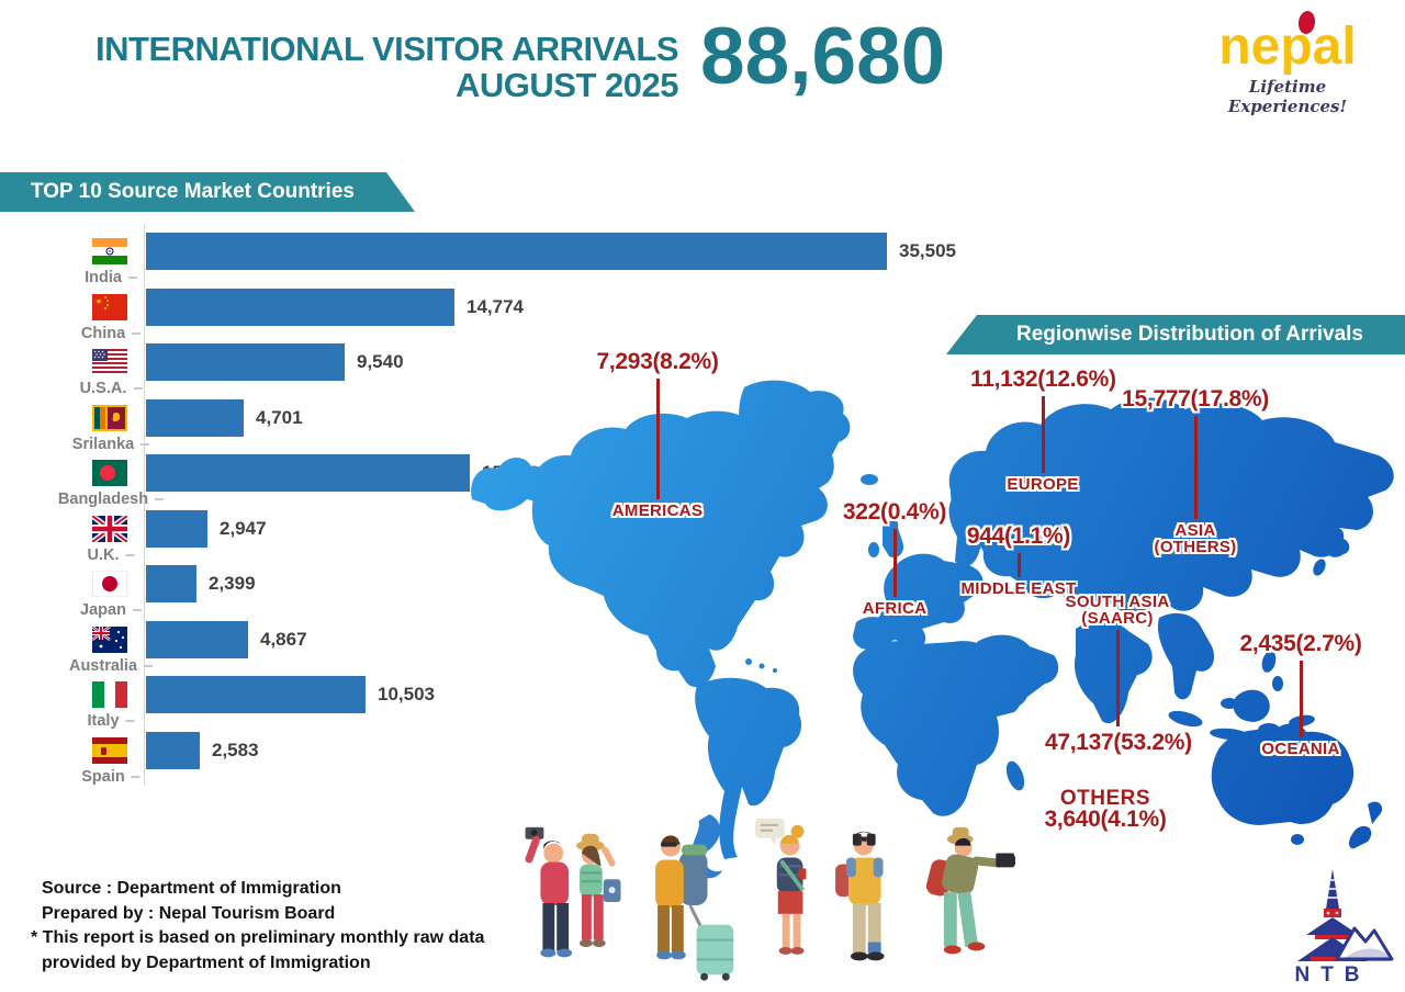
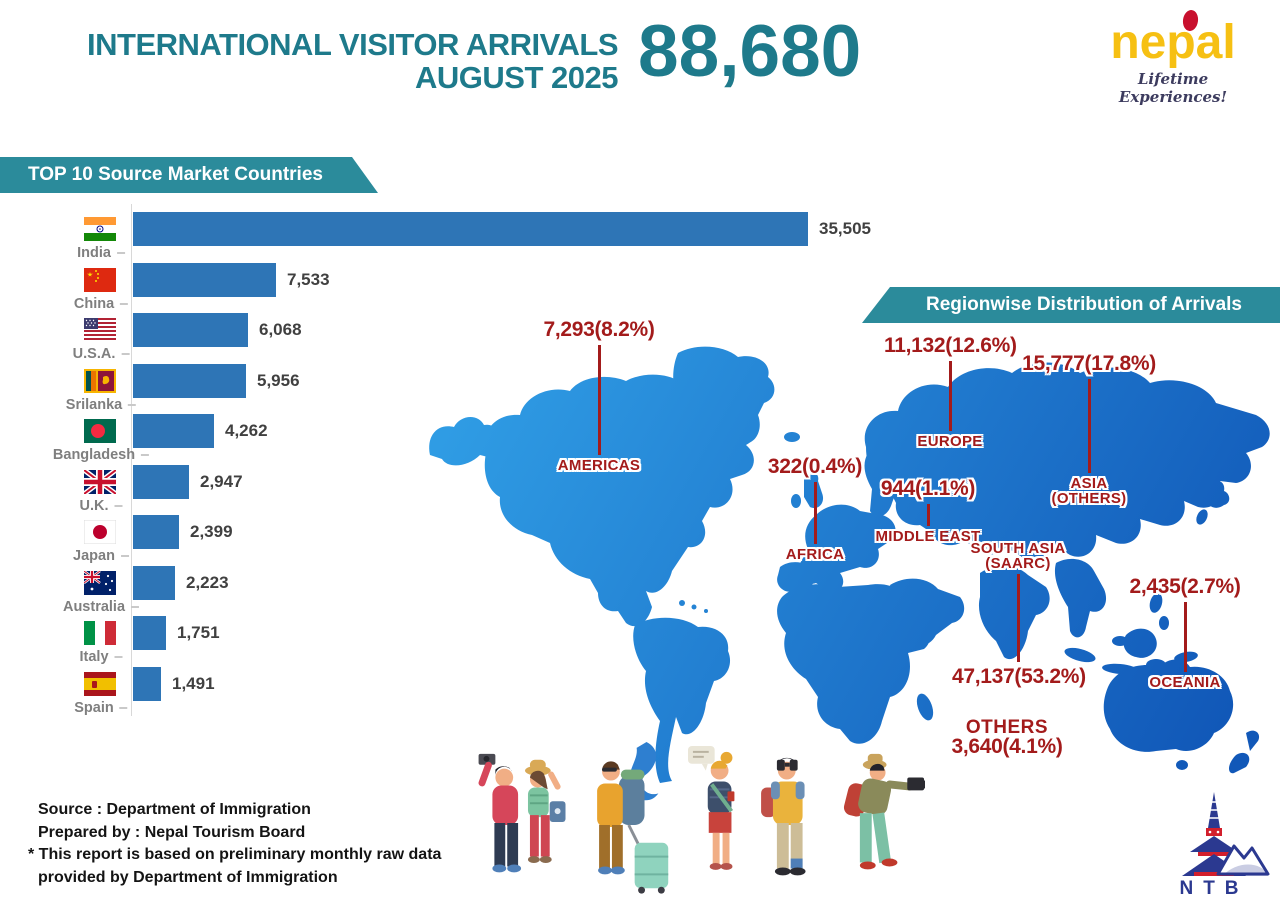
China: 14,774 -> 7,533
U.S.A.: 9,540 -> 6,068
Srilanka: 4,701 -> 5,956
Bangladesh: 15,528 -> 4,262
Australia: 4,867 -> 2,223
Italy: 10,503 -> 1,751
Spain: 2,583 -> 1,491
